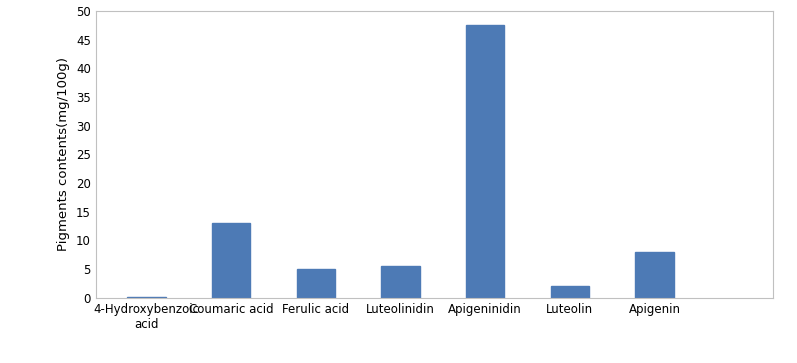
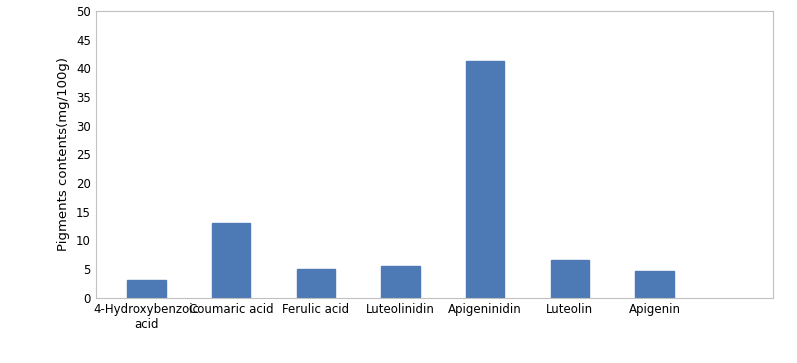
4-Hydroxybenzoic acid: 0.1 -> 3.0
Apigeninidin: 47.5 -> 41.2
Luteolin: 2.0 -> 6.6
Apigenin: 8.0 -> 4.6
